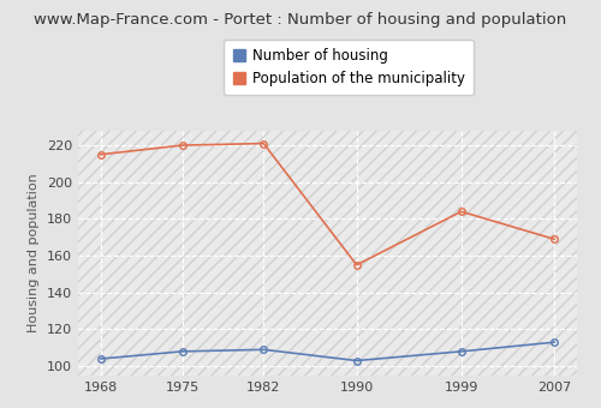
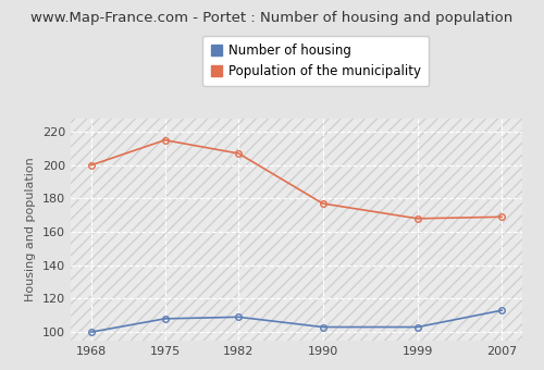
Number of housing/1968: 104 -> 100
Population of the municipality/1968: 215 -> 200
Population of the municipality/1975: 220 -> 215
Population of the municipality/1982: 221 -> 207
Population of the municipality/1990: 155 -> 177
Number of housing/1999: 108 -> 103
Population of the municipality/1999: 184 -> 168
